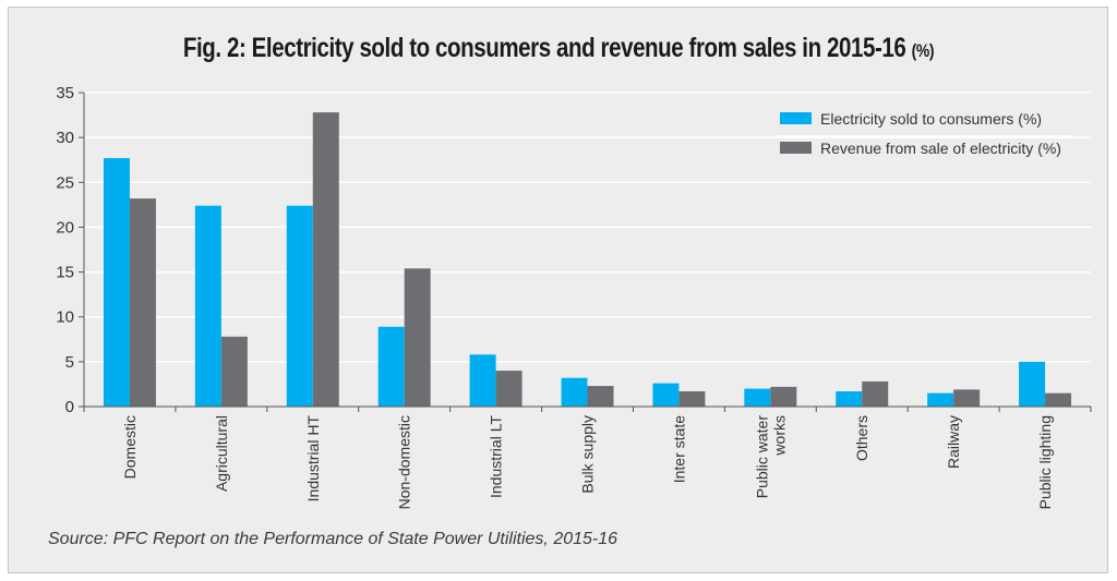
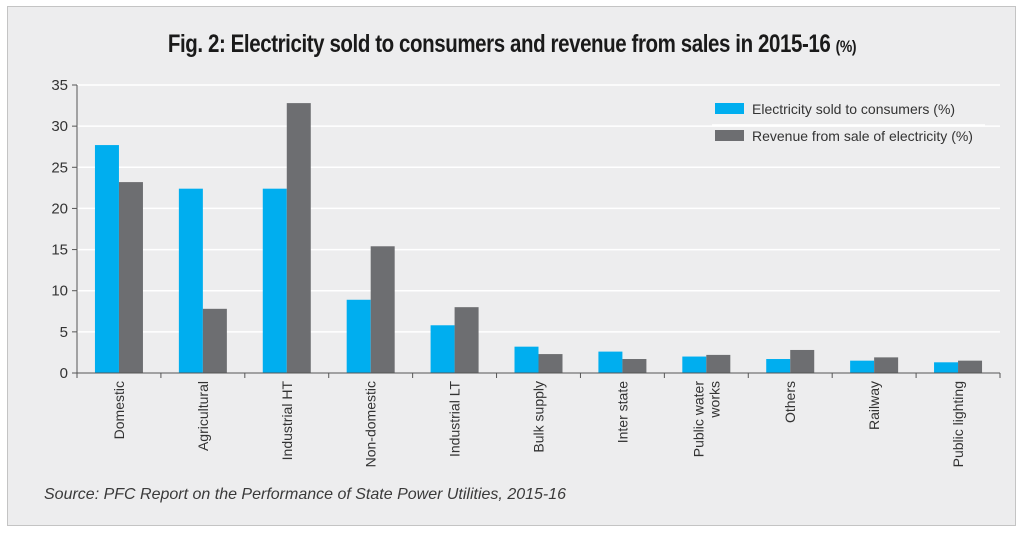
Revenue from sale of electricity (%)/Industrial LT: 4 -> 8
Electricity sold to consumers (%)/Public lighting: 5 -> 1
